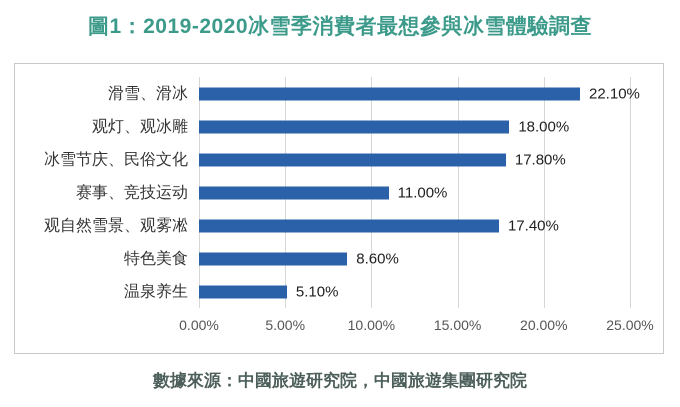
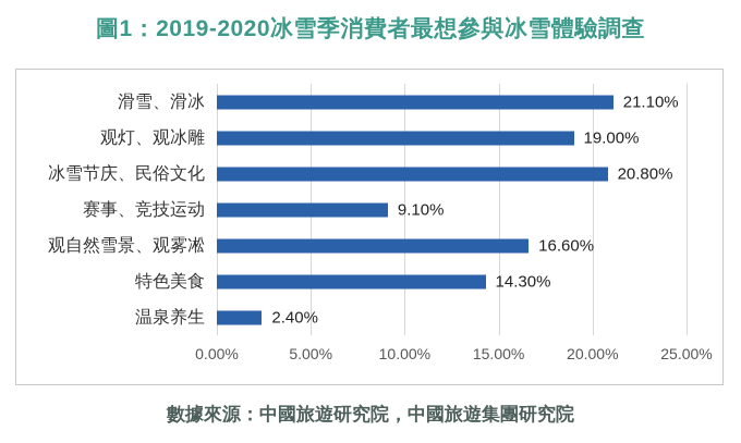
滑雪、滑冰: 22.10% -> 21.10%
观灯、观冰雕: 18.00% -> 19.00%
冰雪节庆、民俗文化: 17.80% -> 20.80%
赛事、竞技运动: 11.00% -> 9.10%
观自然雪景、观雾凇: 17.40% -> 16.60%
特色美食: 8.60% -> 14.30%
温泉养生: 5.10% -> 2.40%
